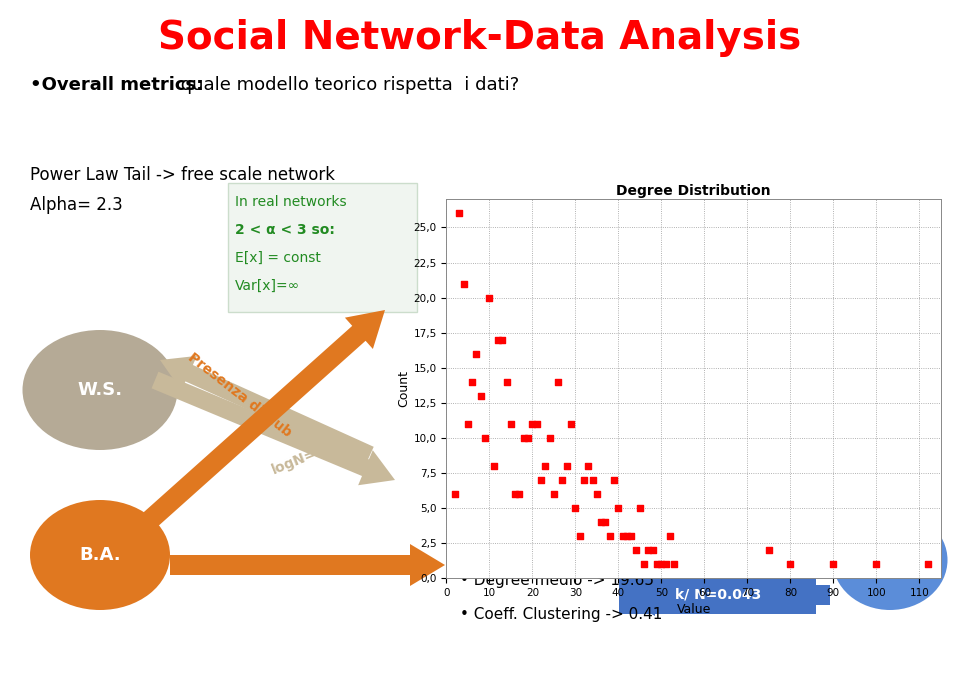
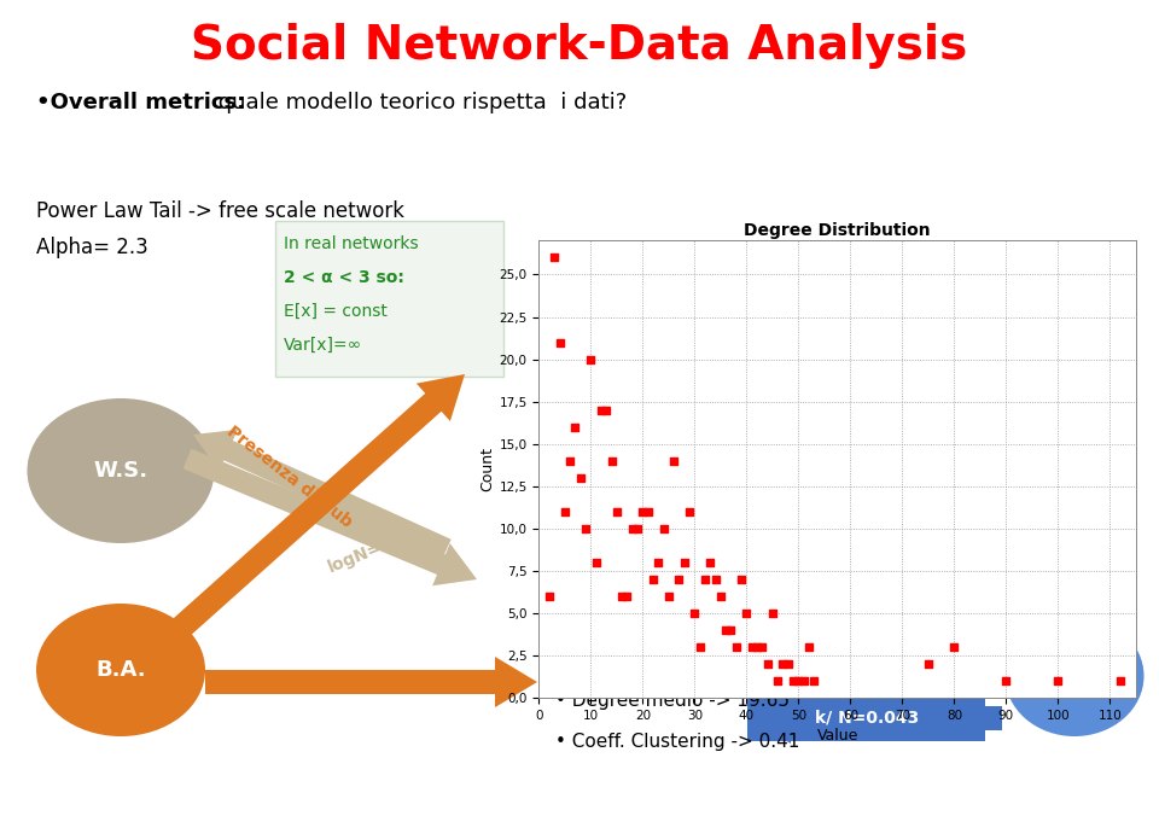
80: 1 -> 3
